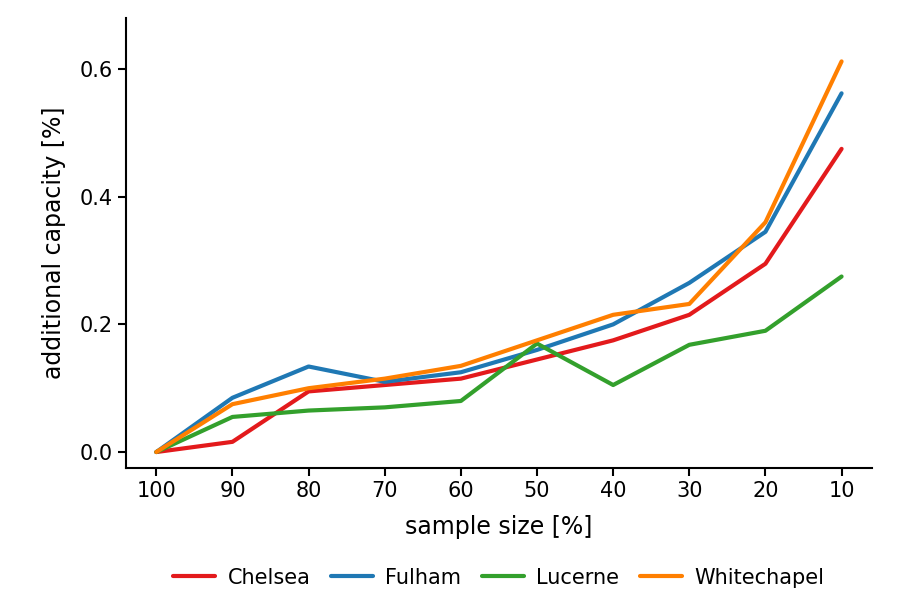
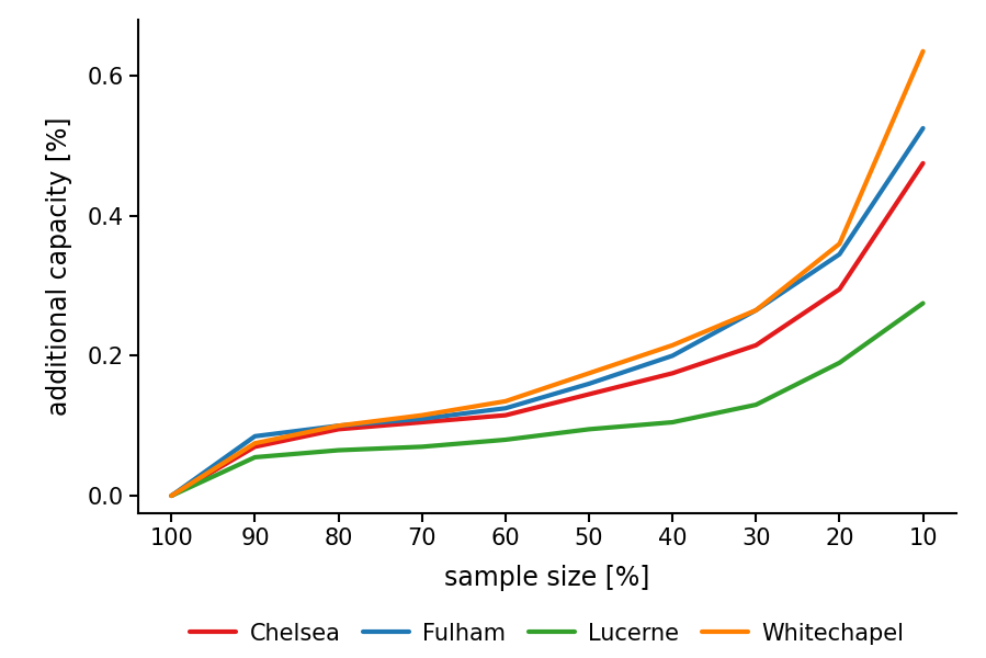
Chelsea/90: 0.016 -> 0.070
Fulham/80: 0.134 -> 0.100
Lucerne/50: 0.170 -> 0.095
Lucerne/30: 0.168 -> 0.130
Whitechapel/30: 0.232 -> 0.265
Fulham/10: 0.562 -> 0.525
Whitechapel/10: 0.612 -> 0.635
